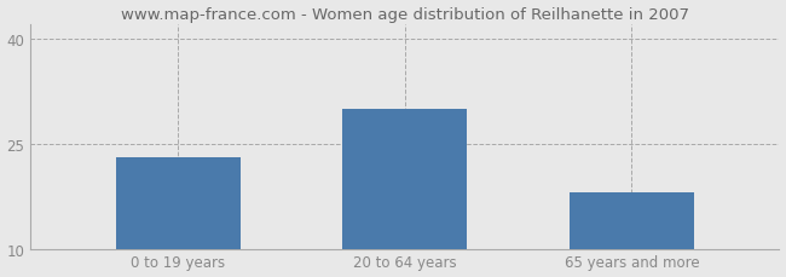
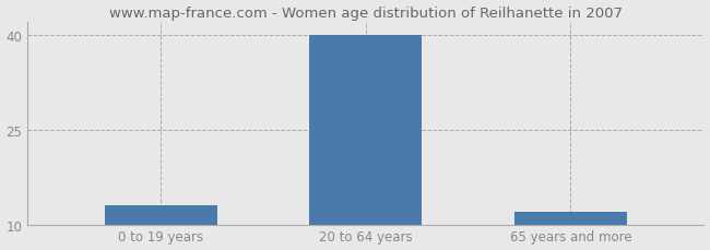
0 to 19 years: 23 -> 13
20 to 64 years: 30 -> 40
65 years and more: 18 -> 12
